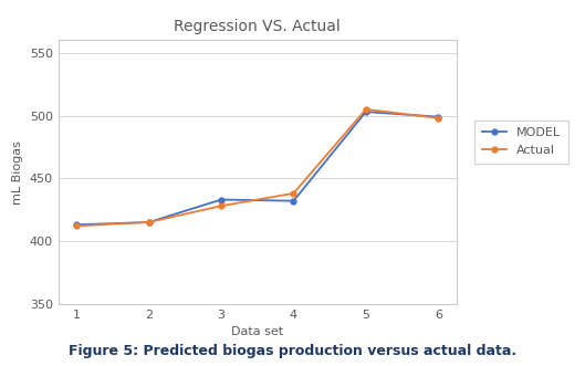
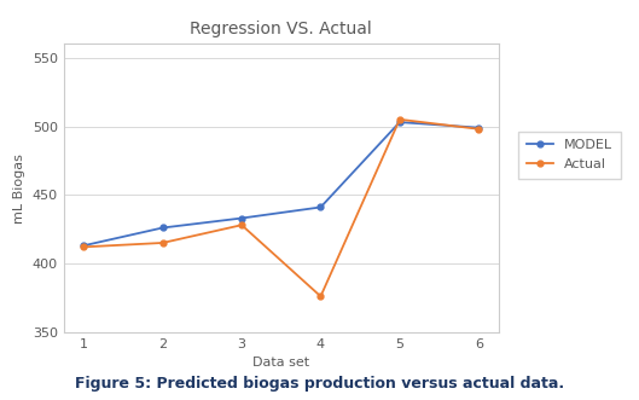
MODEL/2: 415 -> 426
MODEL/4: 432 -> 441
Actual/4: 438 -> 376
